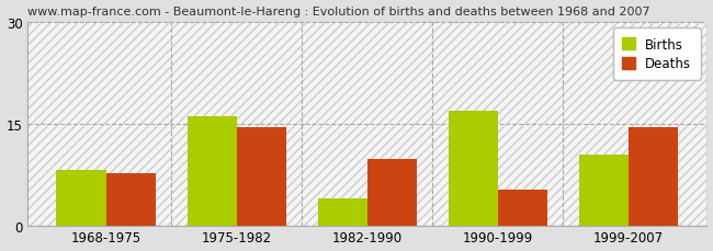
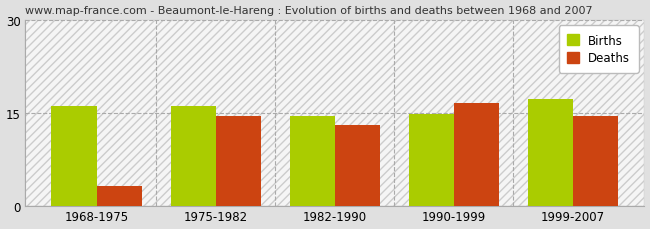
Births/1968-1975: 8.2 -> 16.0
Deaths/1968-1975: 7.6 -> 3.2
Births/1982-1990: 4.0 -> 14.5
Deaths/1982-1990: 9.8 -> 13.0
Births/1990-1999: 16.8 -> 14.8
Deaths/1990-1999: 5.2 -> 16.5
Births/1999-2007: 10.4 -> 17.2
